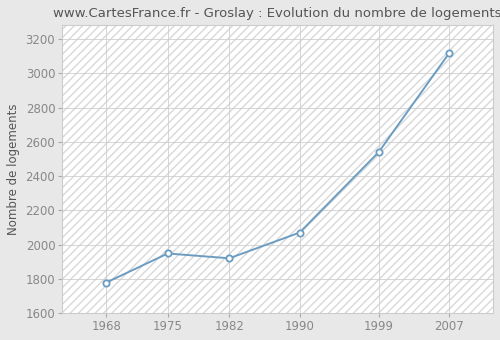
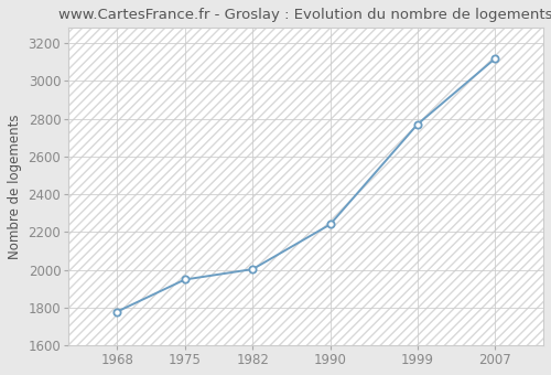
1982: 1920 -> 2000
1990: 2070 -> 2240
1999: 2540 -> 2770
